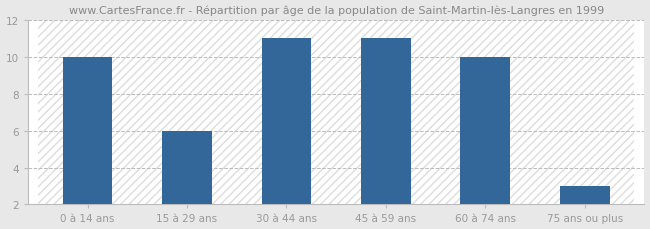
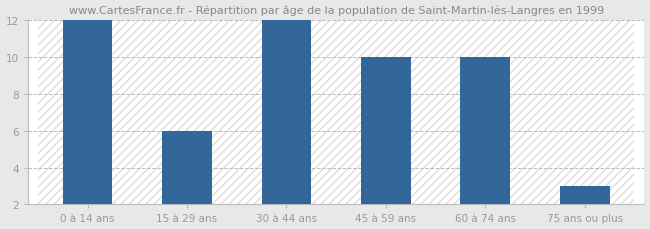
0 à 14 ans: 10 -> 12
30 à 44 ans: 11 -> 12
45 à 59 ans: 11 -> 10
